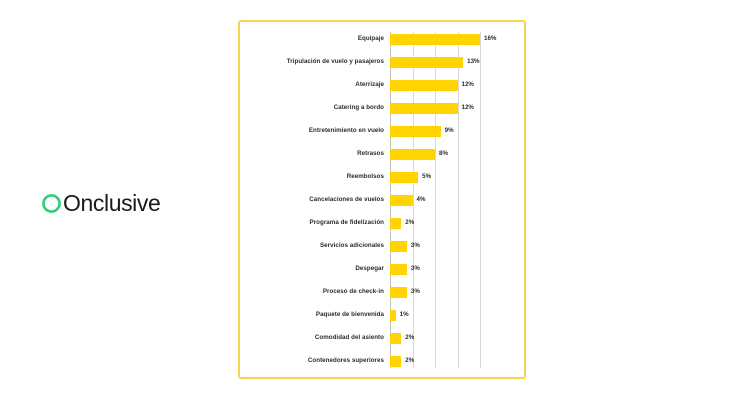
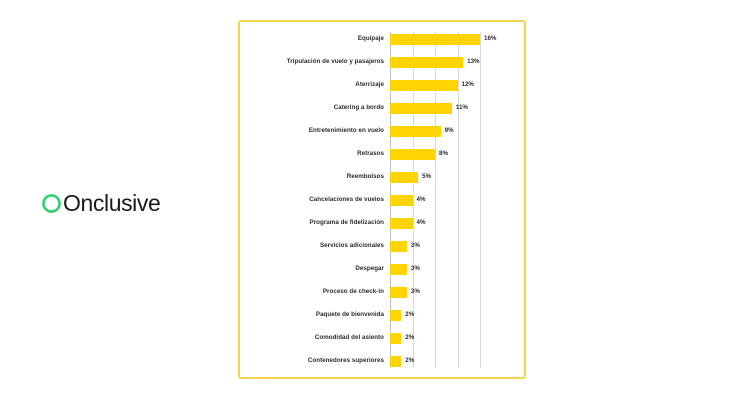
Catering a bordo: 12% -> 11%
Programa de fidelización: 2% -> 4%
Paquete de bienvenida: 1% -> 2%
